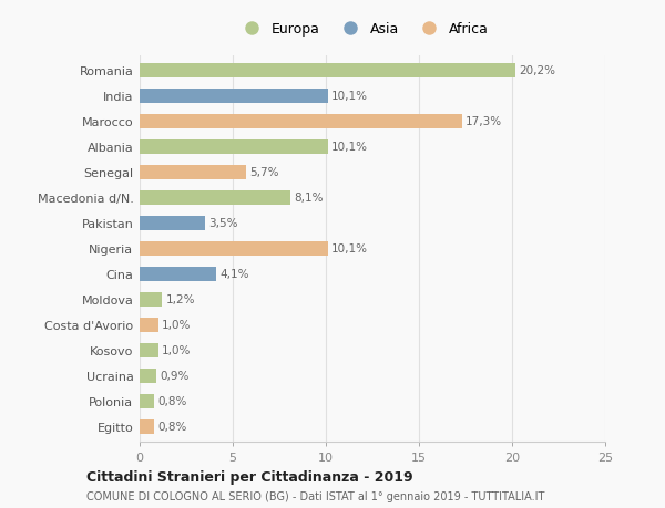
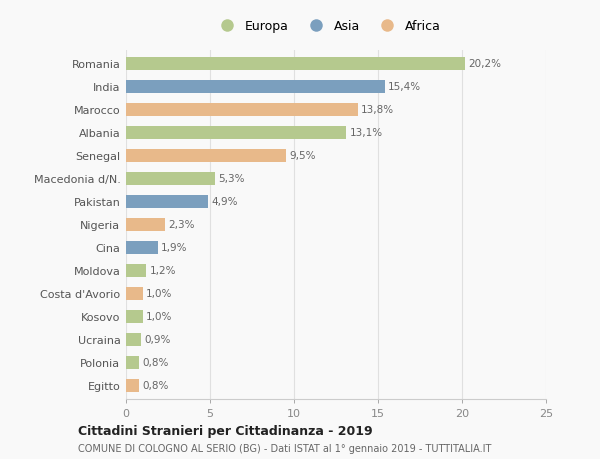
India: 10,1% -> 15,4%
Marocco: 17,3% -> 13,8%
Albania: 10,1% -> 13,1%
Senegal: 5,7% -> 9,5%
Macedonia d/N.: 8,1% -> 5,3%
Pakistan: 3,5% -> 4,9%
Nigeria: 10,1% -> 2,3%
Cina: 4,1% -> 1,9%
